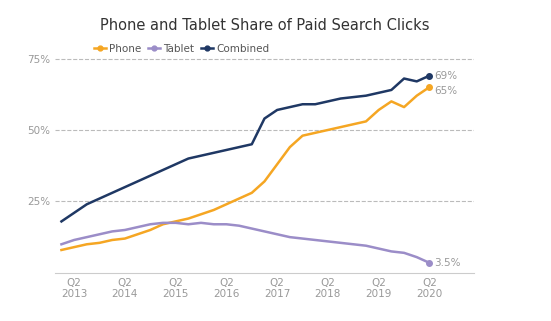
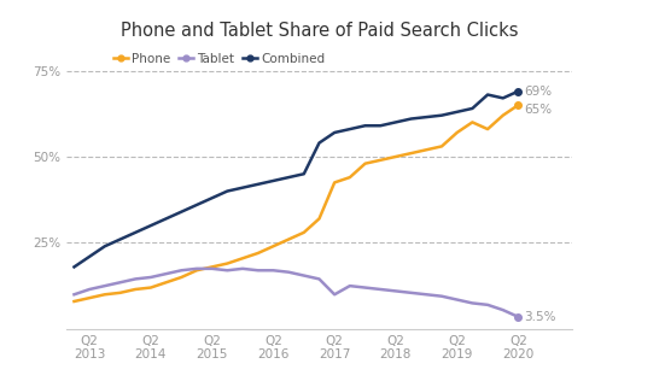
Phone/Q2 2017: 38.0% -> 42.5%
Tablet/Q2 2017: 13.5% -> 10.0%
